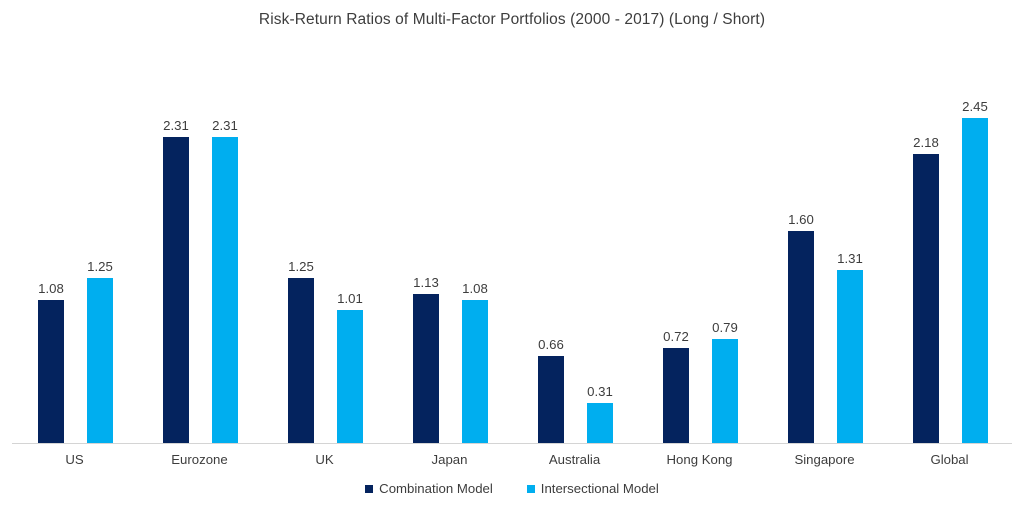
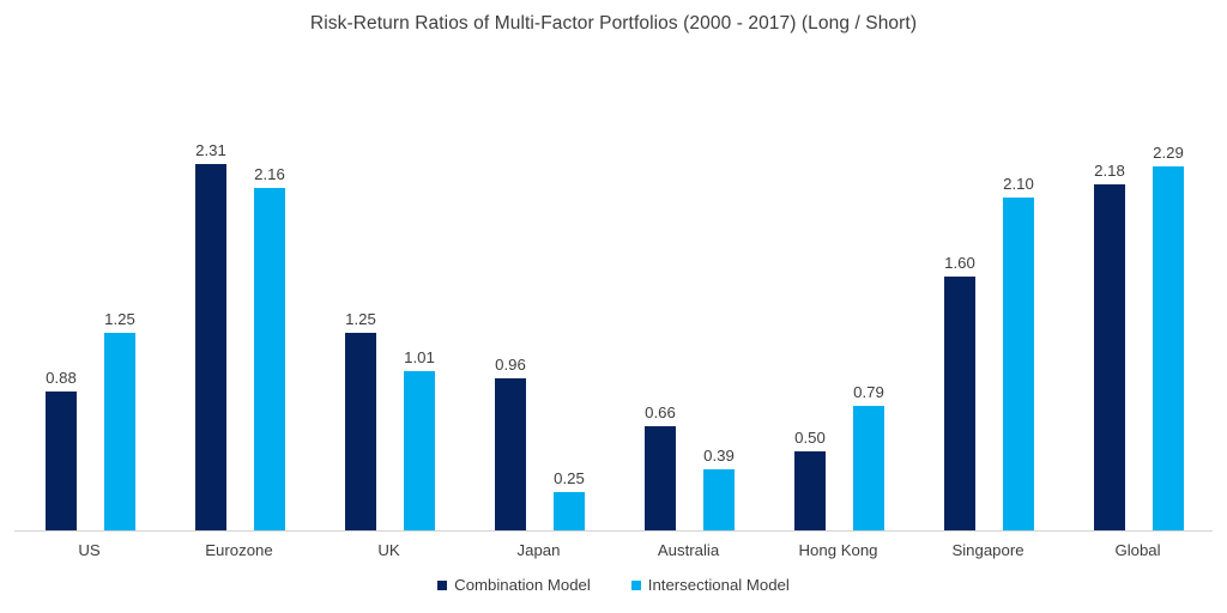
Combination Model/US: 1.08 -> 0.88
Intersectional Model/Eurozone: 2.31 -> 2.16
Combination Model/Japan: 1.13 -> 0.96
Intersectional Model/Japan: 1.08 -> 0.25
Intersectional Model/Australia: 0.31 -> 0.39
Combination Model/Hong Kong: 0.72 -> 0.50
Intersectional Model/Singapore: 1.31 -> 2.10
Intersectional Model/Global: 2.45 -> 2.29
